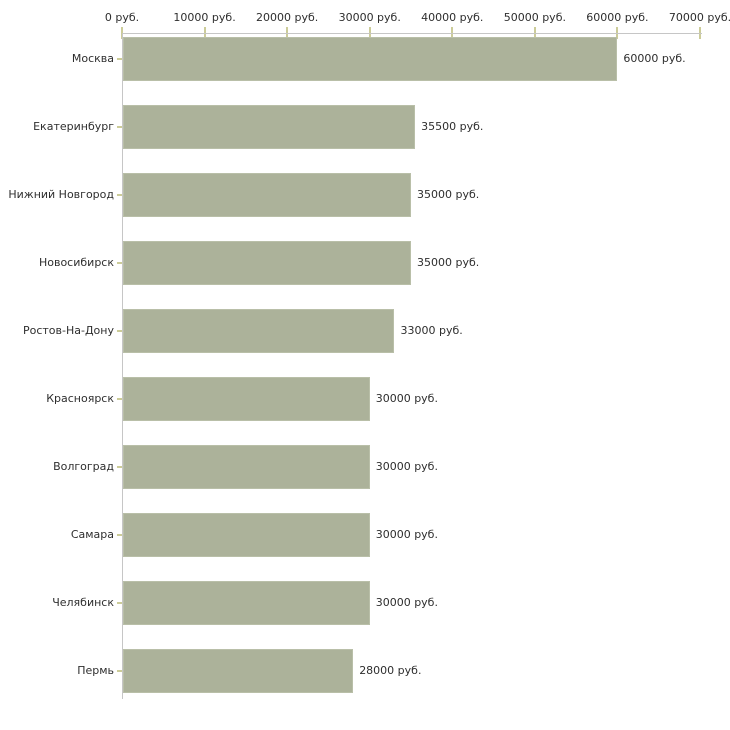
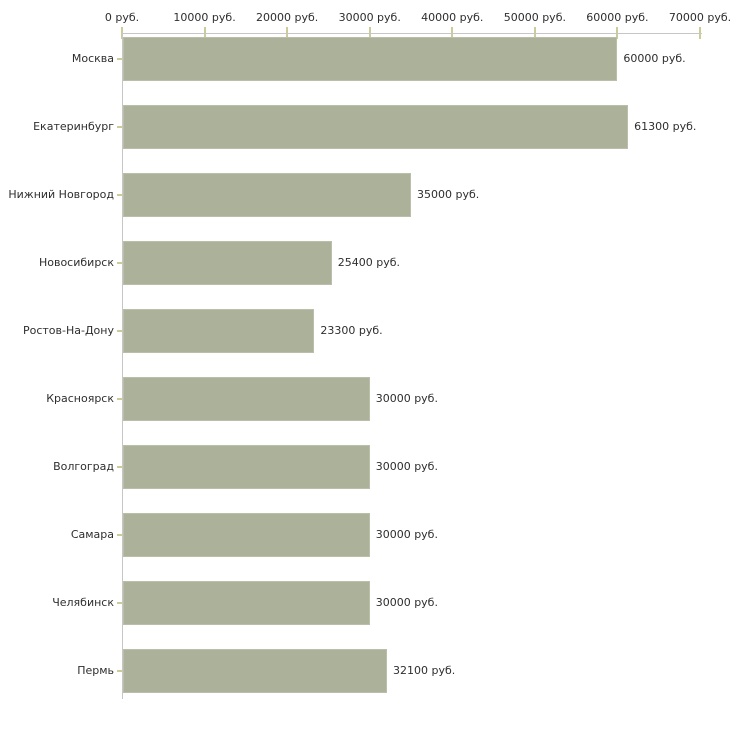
Екатеринбург: 35500 -> 61300
Новосибирск: 35000 -> 25400
Ростов-На-Дону: 33000 -> 23300
Пермь: 28000 -> 32100
